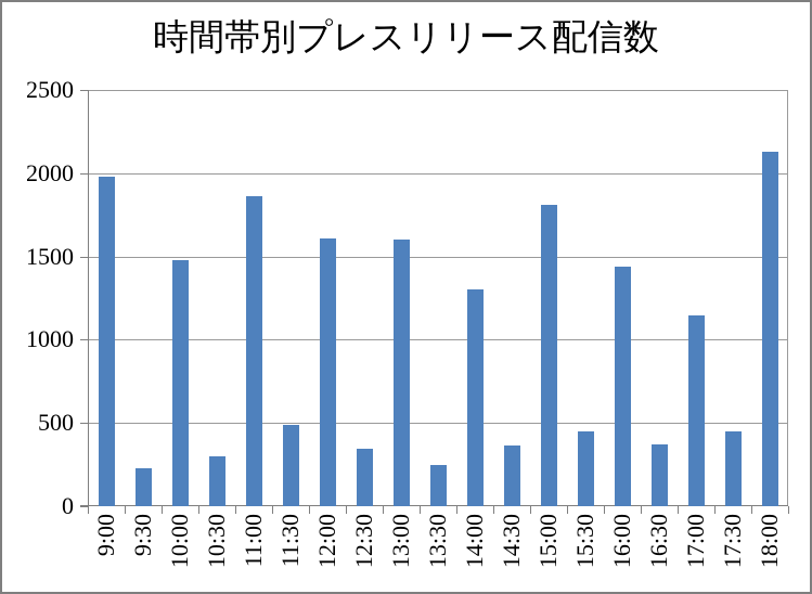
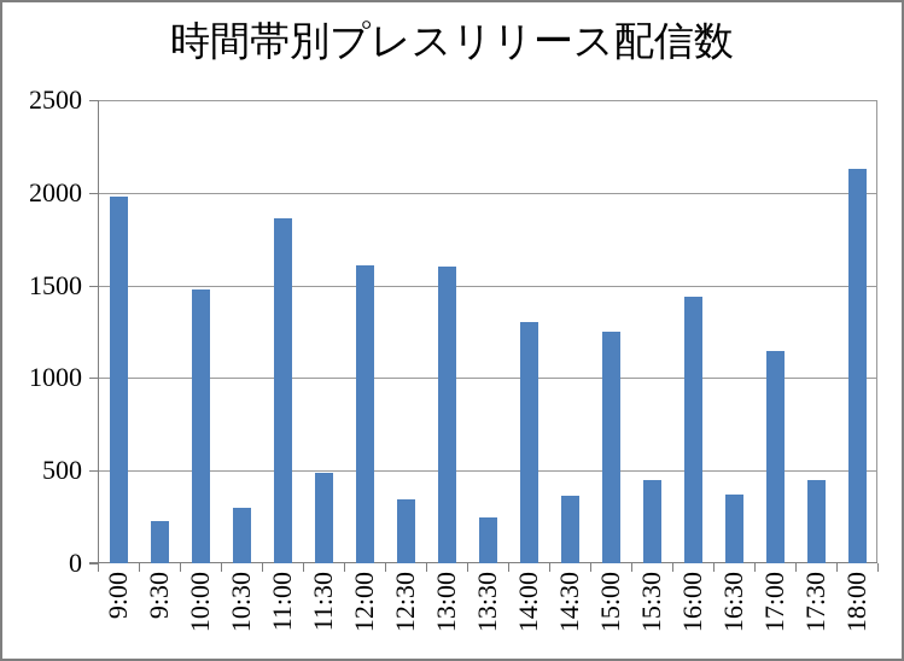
15:00: 1810 -> 1250
